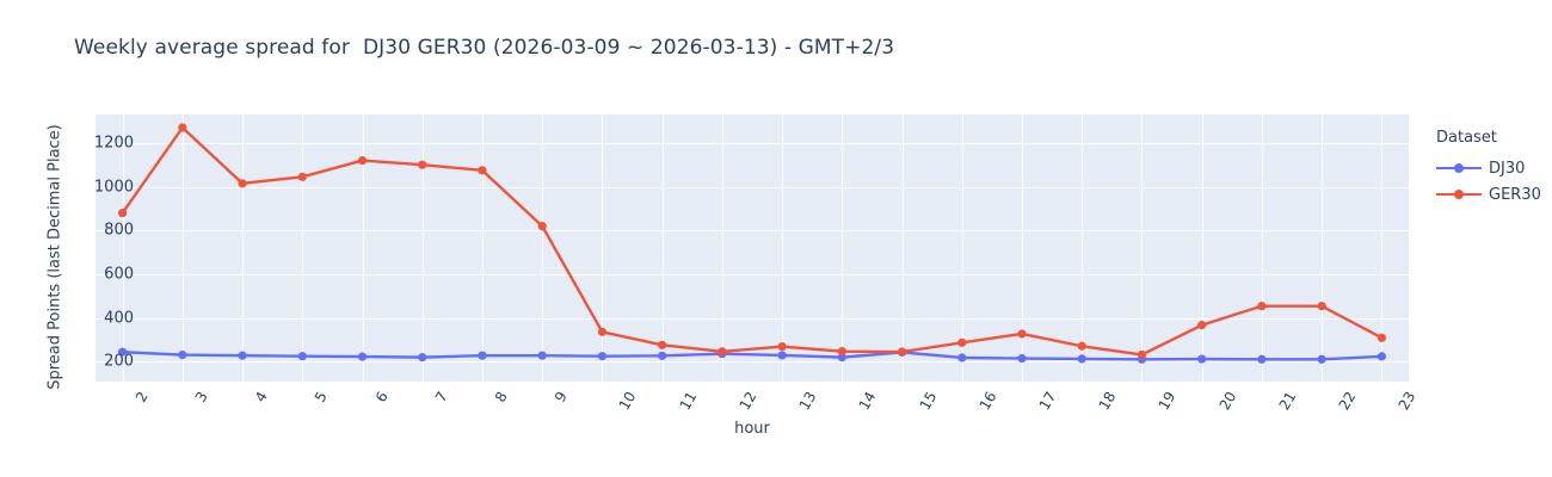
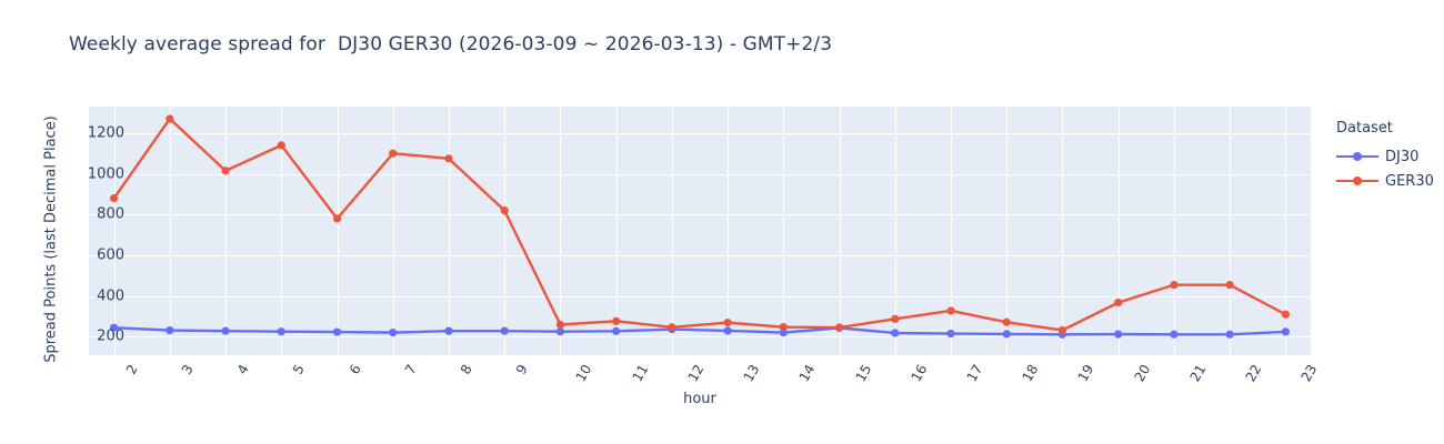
GER30/5: 1040 -> 1140
GER30/6: 1120 -> 780
GER30/10: 340 -> 260
